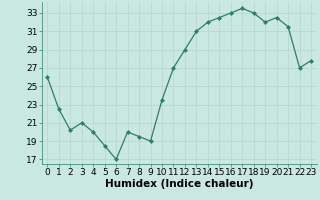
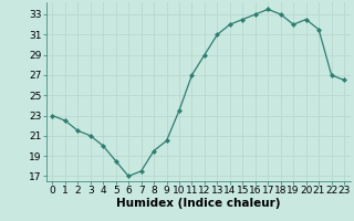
0: 26.0 -> 23.0
2: 20.2 -> 21.5
7: 20.0 -> 17.5
9: 19.0 -> 20.5
23: 27.8 -> 26.5
